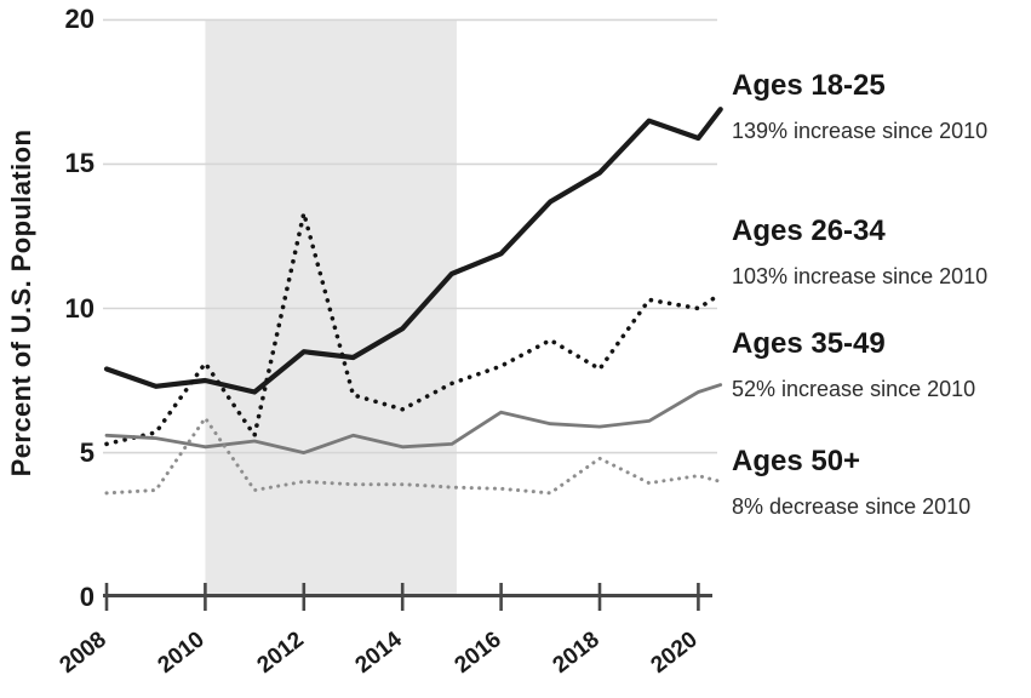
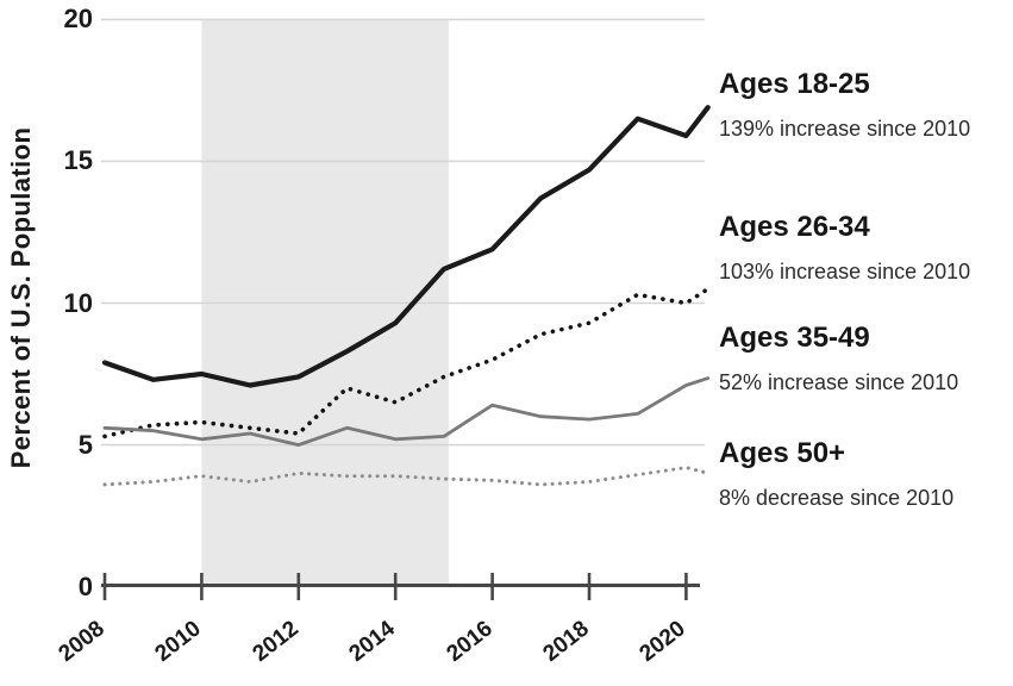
Ages 26-34/2010: 8.1 -> 5.8
Ages 50+/2010: 6.2 -> 3.9
Ages 18-25/2012: 8.5 -> 7.4
Ages 26-34/2012: 13.3 -> 5.4
Ages 26-34/2018: 7.9 -> 9.3
Ages 50+/2018: 4.8 -> 3.7
